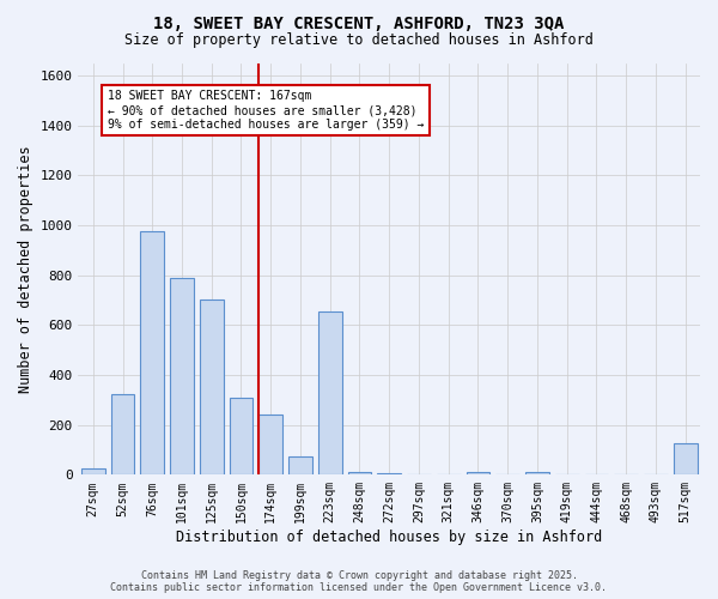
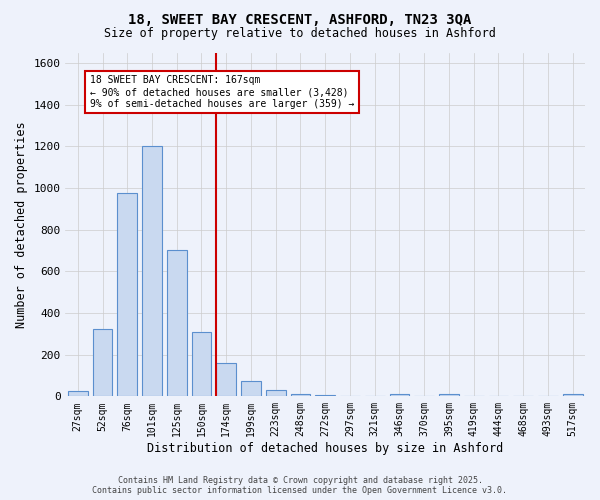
101sqm: 790 -> 1200
174sqm: 240 -> 160
223sqm: 655 -> 30
517sqm: 125 -> 10
